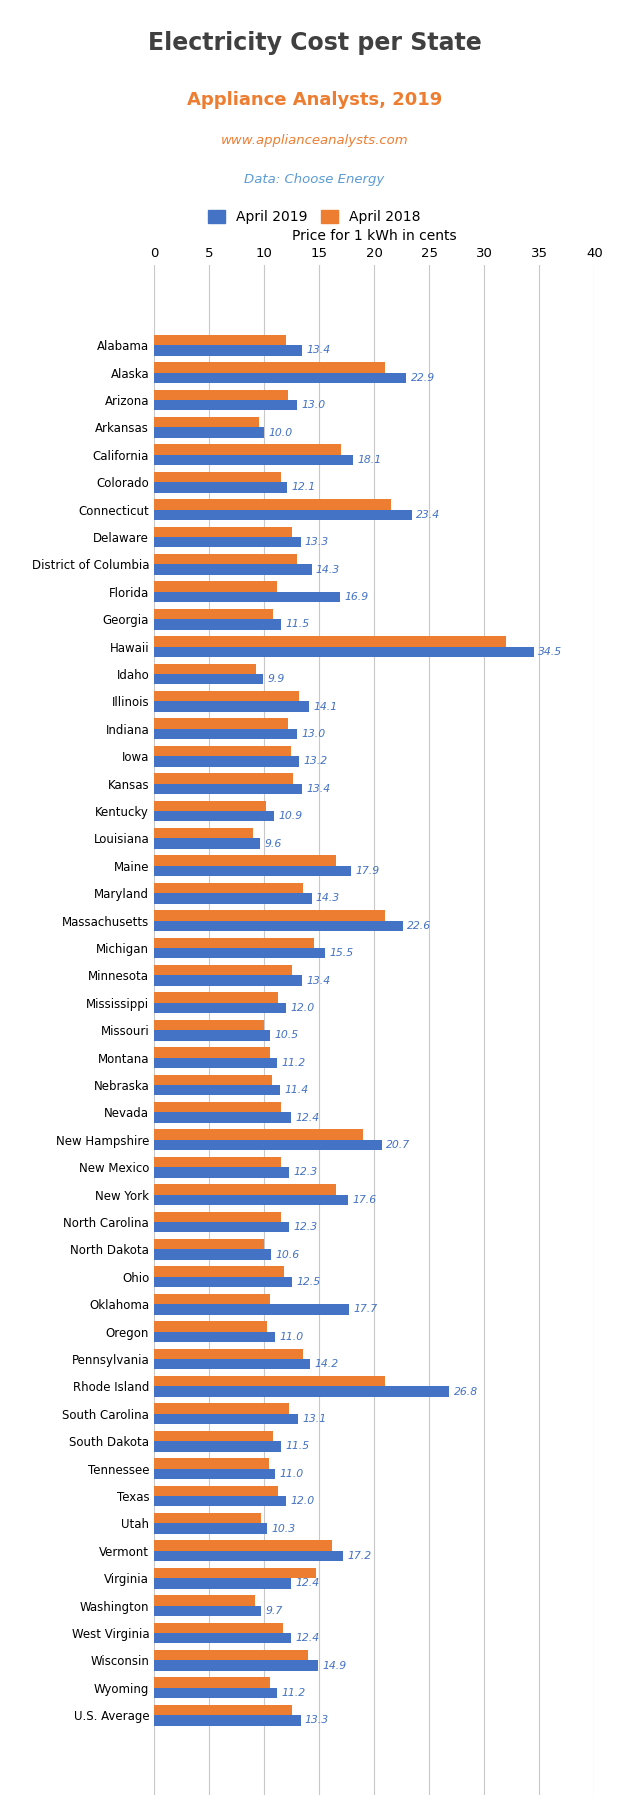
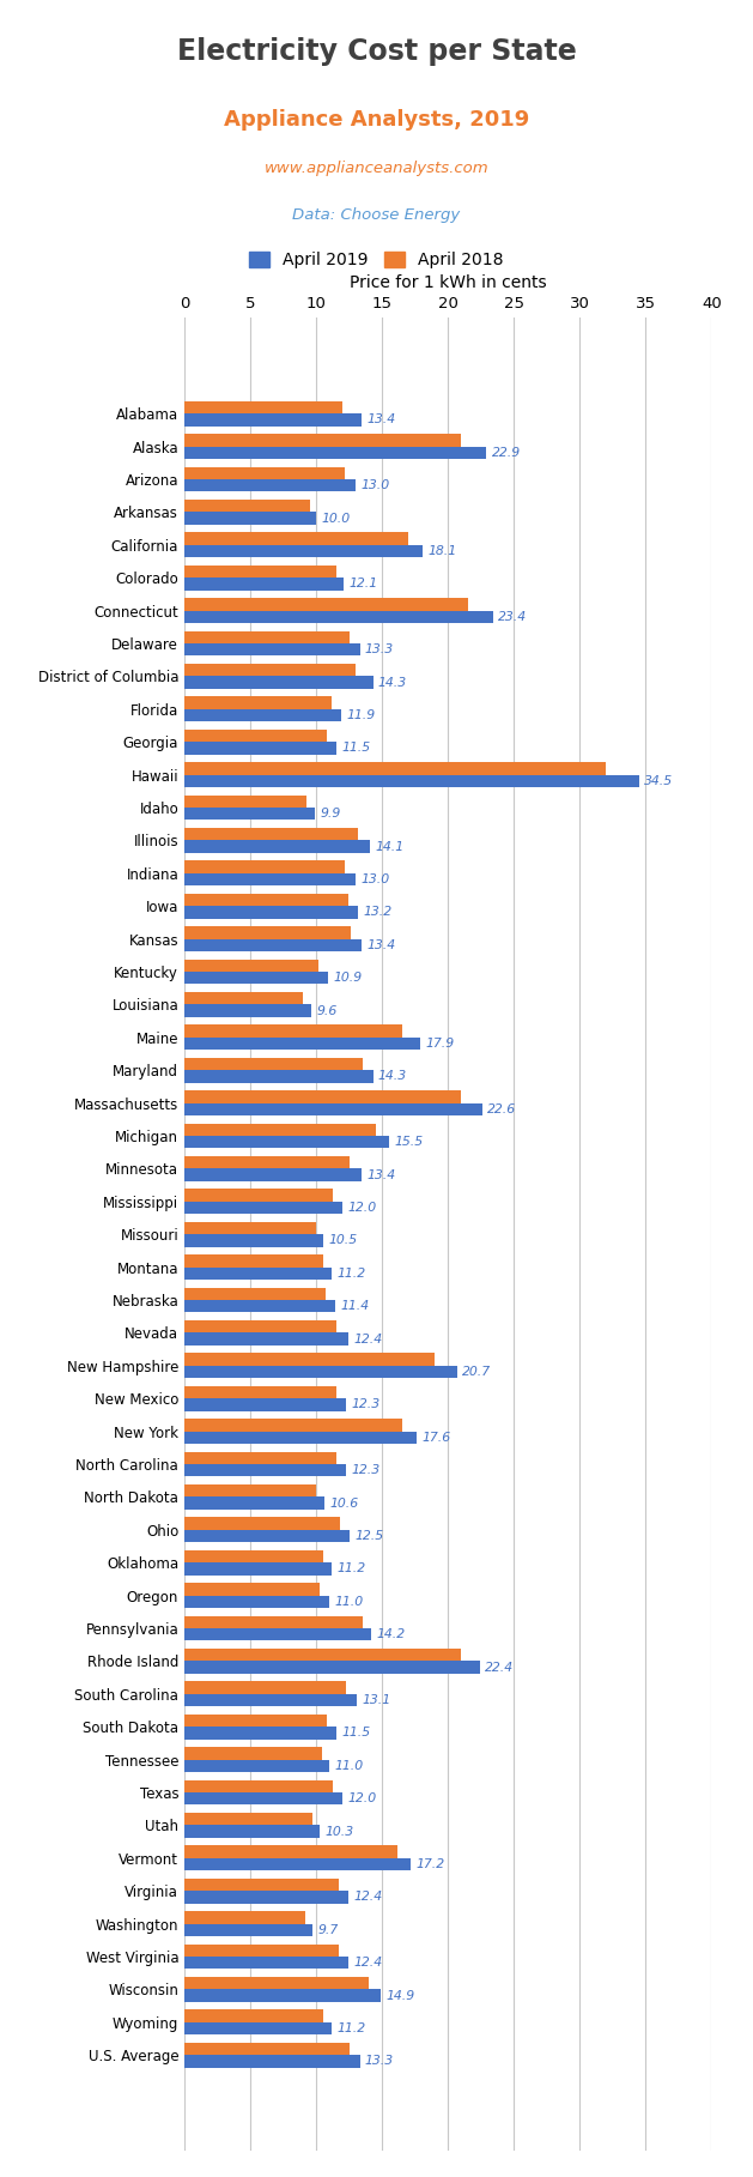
April 2019/Florida: 16.9 -> 11.9
April 2019/Oklahoma: 17.7 -> 11.2
April 2019/Rhode Island: 26.8 -> 22.4
April 2018/Virginia: 14.7 -> 11.7
